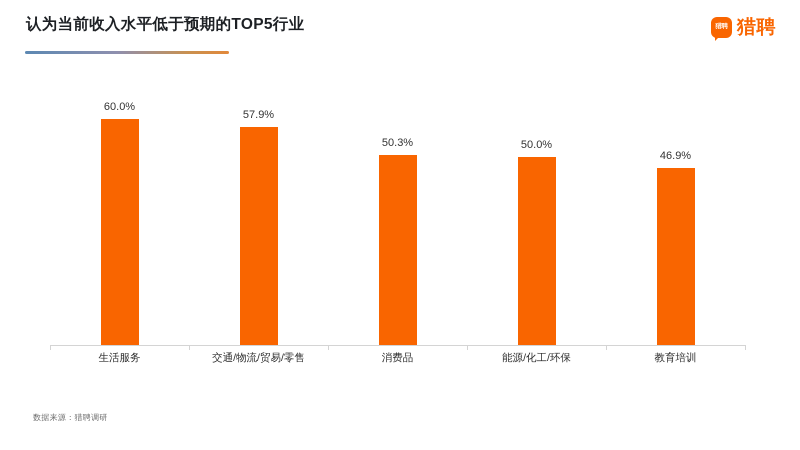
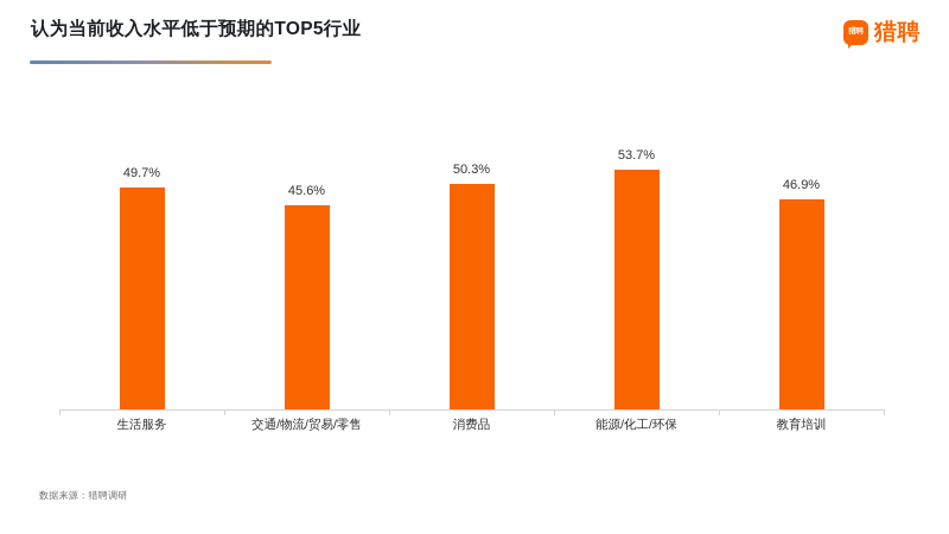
生活服务: 60.0% -> 49.7%
交通/物流/贸易/零售: 57.9% -> 45.6%
能源/化工/环保: 50.0% -> 53.7%
